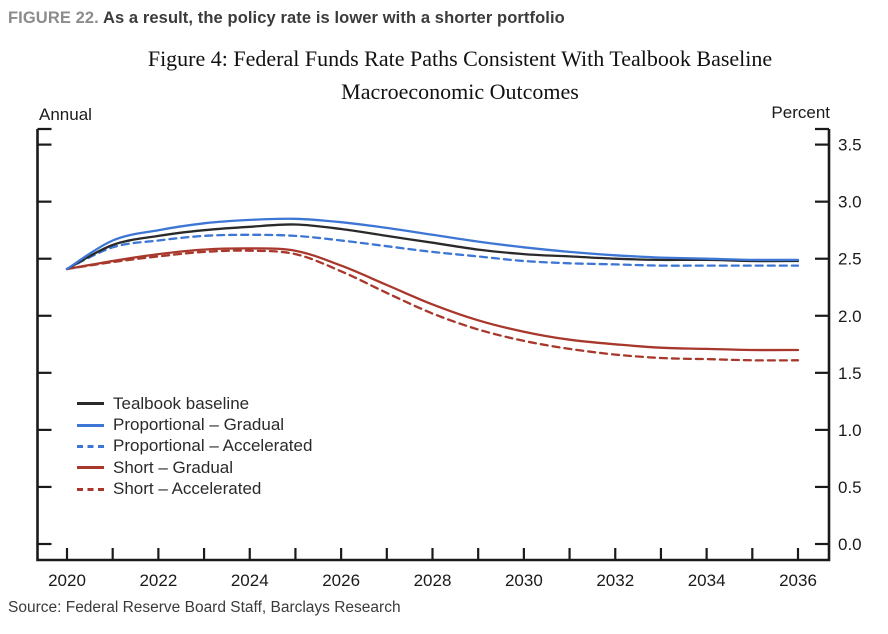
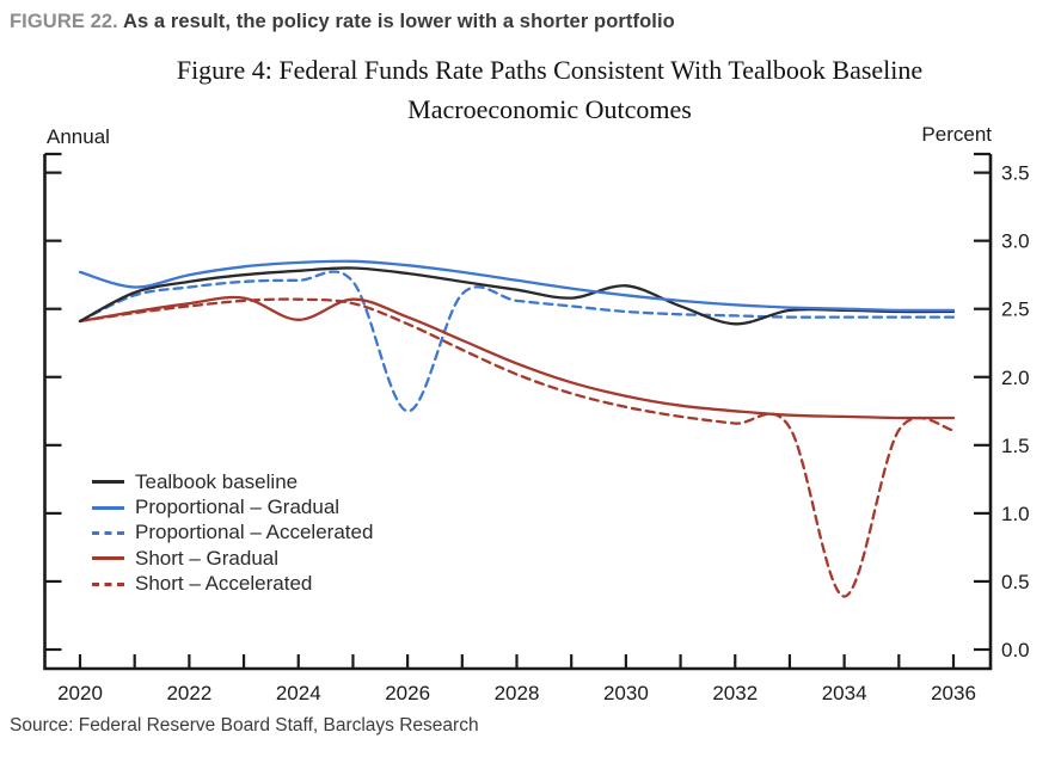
Proportional – Gradual/2020: 2.41 -> 2.77
Short – Gradual/2024: 2.59 -> 2.42
Proportional – Accelerated/2026: 2.66 -> 1.75
Tealbook baseline/2030: 2.54 -> 2.67
Tealbook baseline/2032: 2.50 -> 2.39
Short – Accelerated/2034: 1.62 -> 0.39
